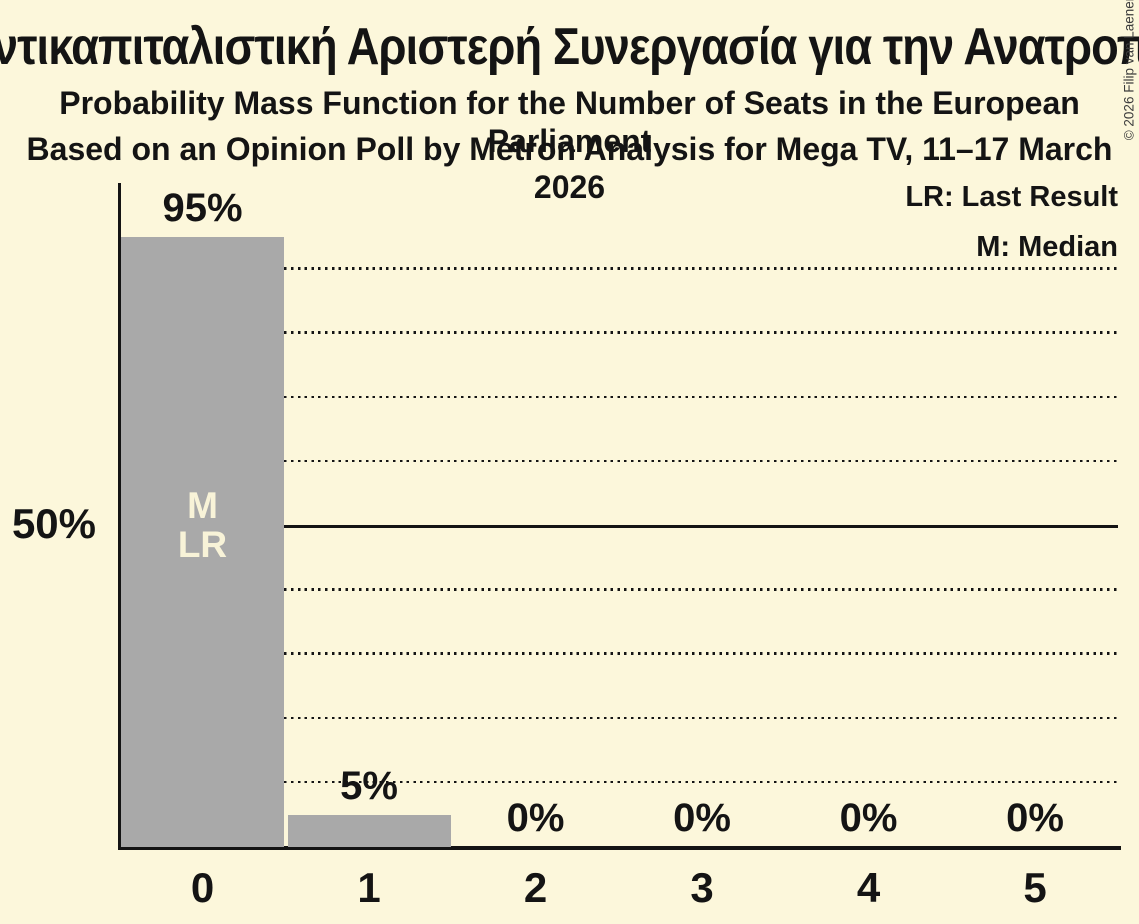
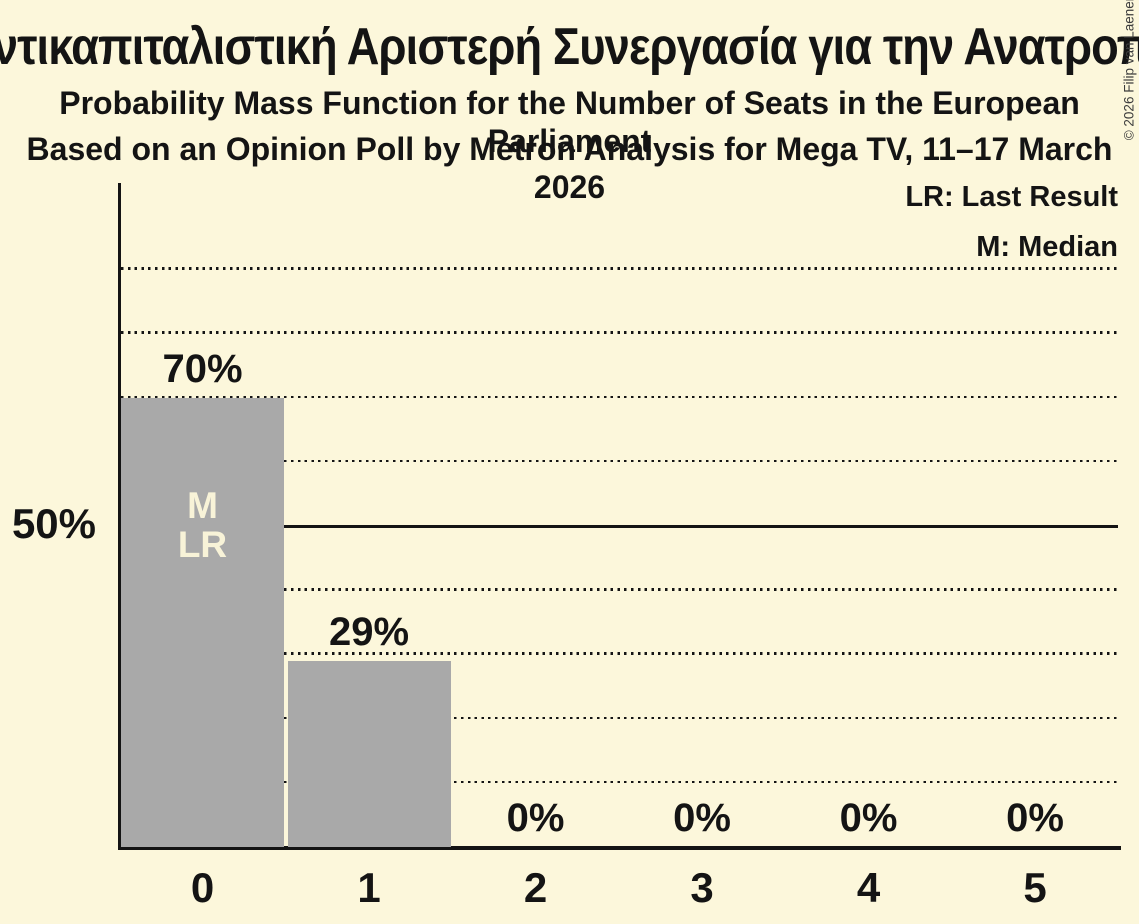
0: 95% -> 70%
1: 5% -> 29%
